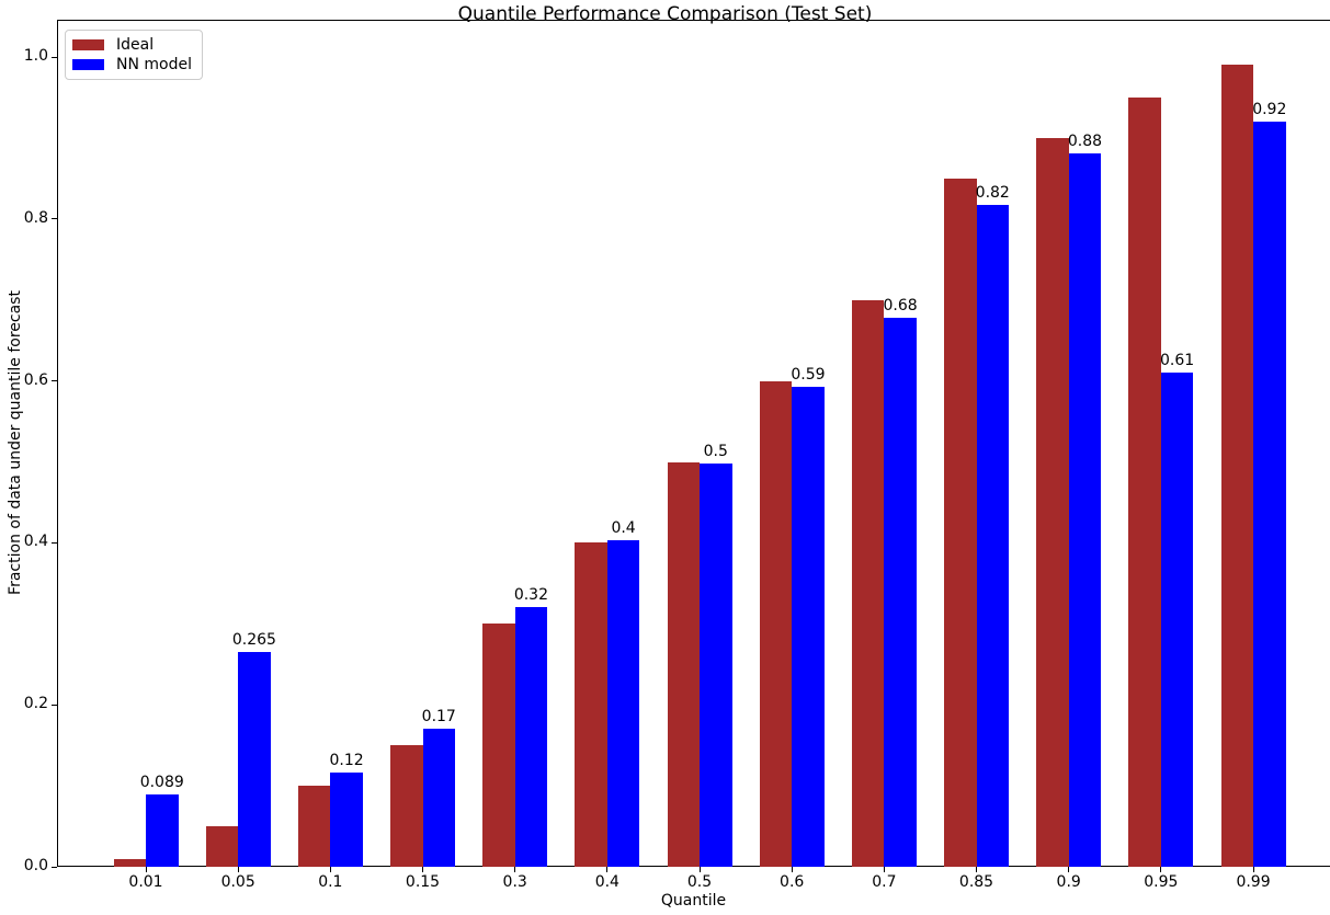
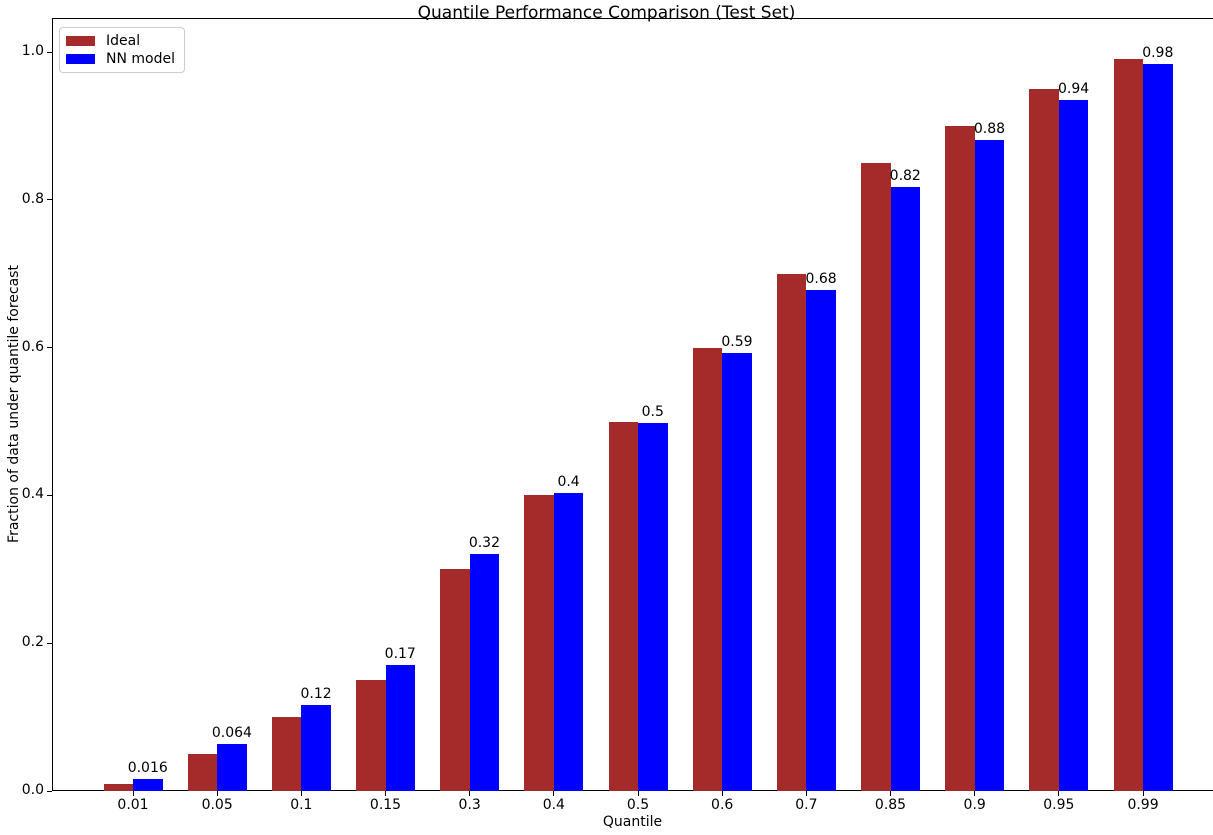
NN model/0.01: 0.089 -> 0.016
NN model/0.05: 0.265 -> 0.064
NN model/0.95: 0.61 -> 0.94
NN model/0.99: 0.92 -> 0.98
